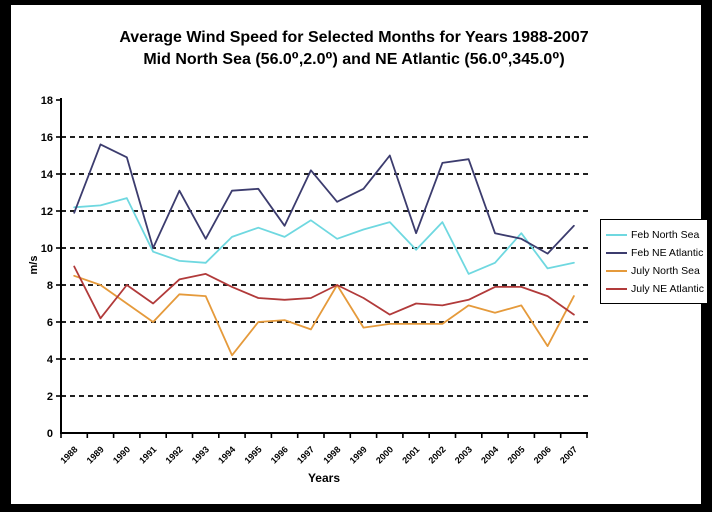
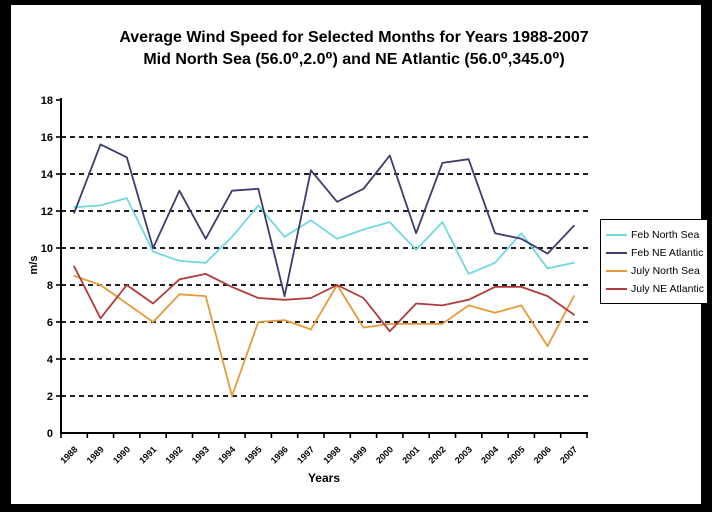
July North Sea/1994: 4.2 -> 2.0
Feb North Sea/1995: 11.1 -> 12.3
Feb NE Atlantic/1996: 11.2 -> 7.4
July NE Atlantic/2000: 6.4 -> 5.5
